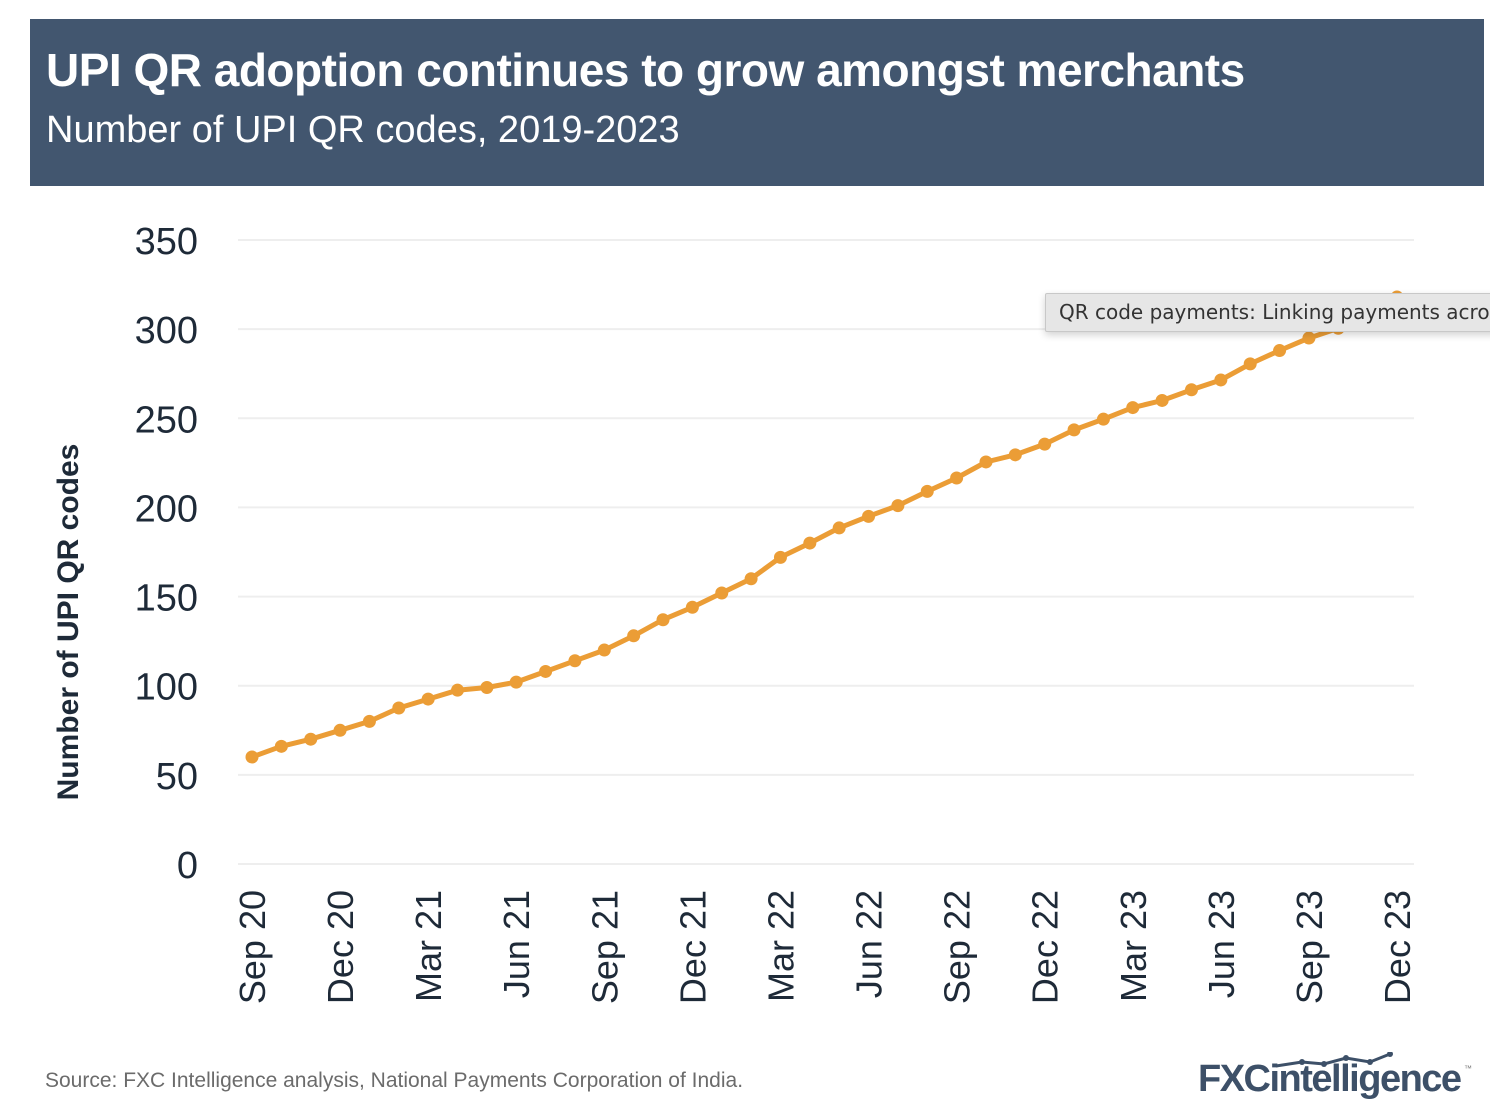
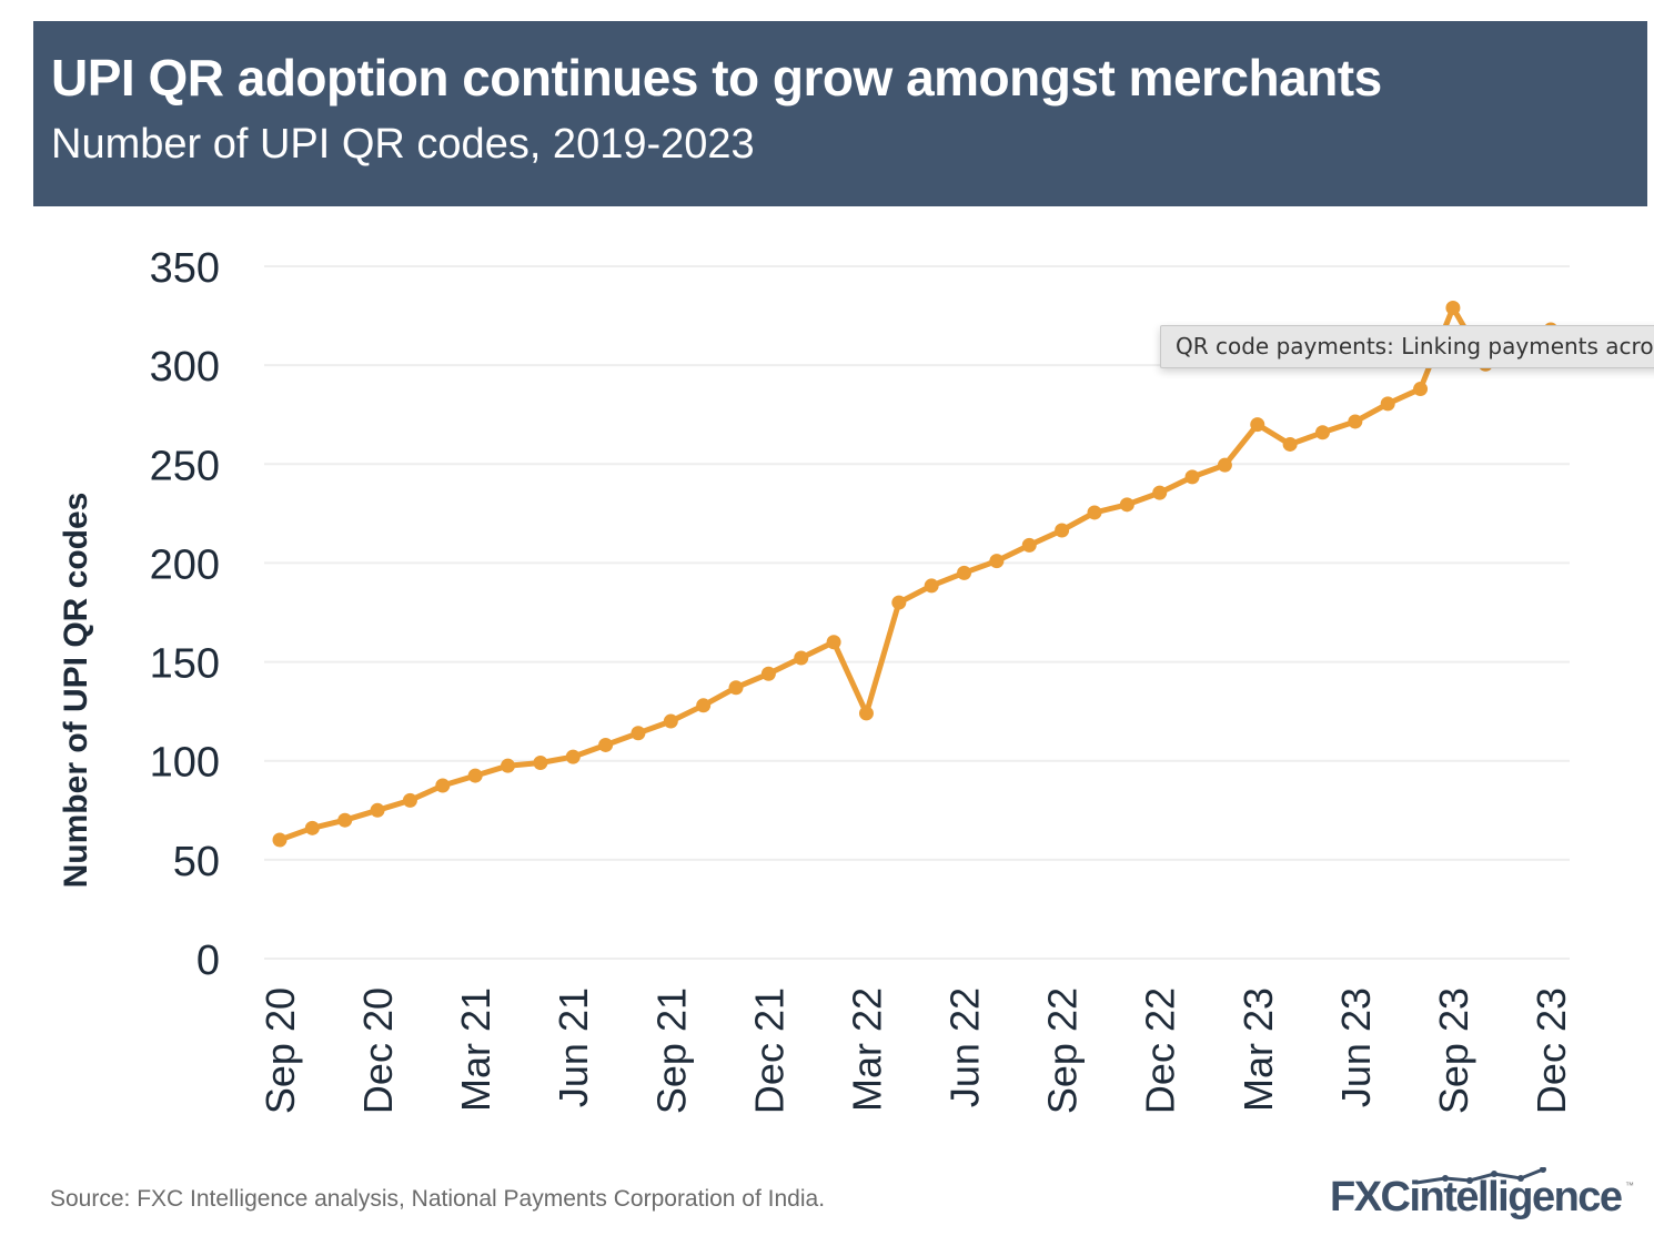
Mar 22: 172 -> 124
Mar 23: 256 -> 270
Sep 23: 295 -> 329
